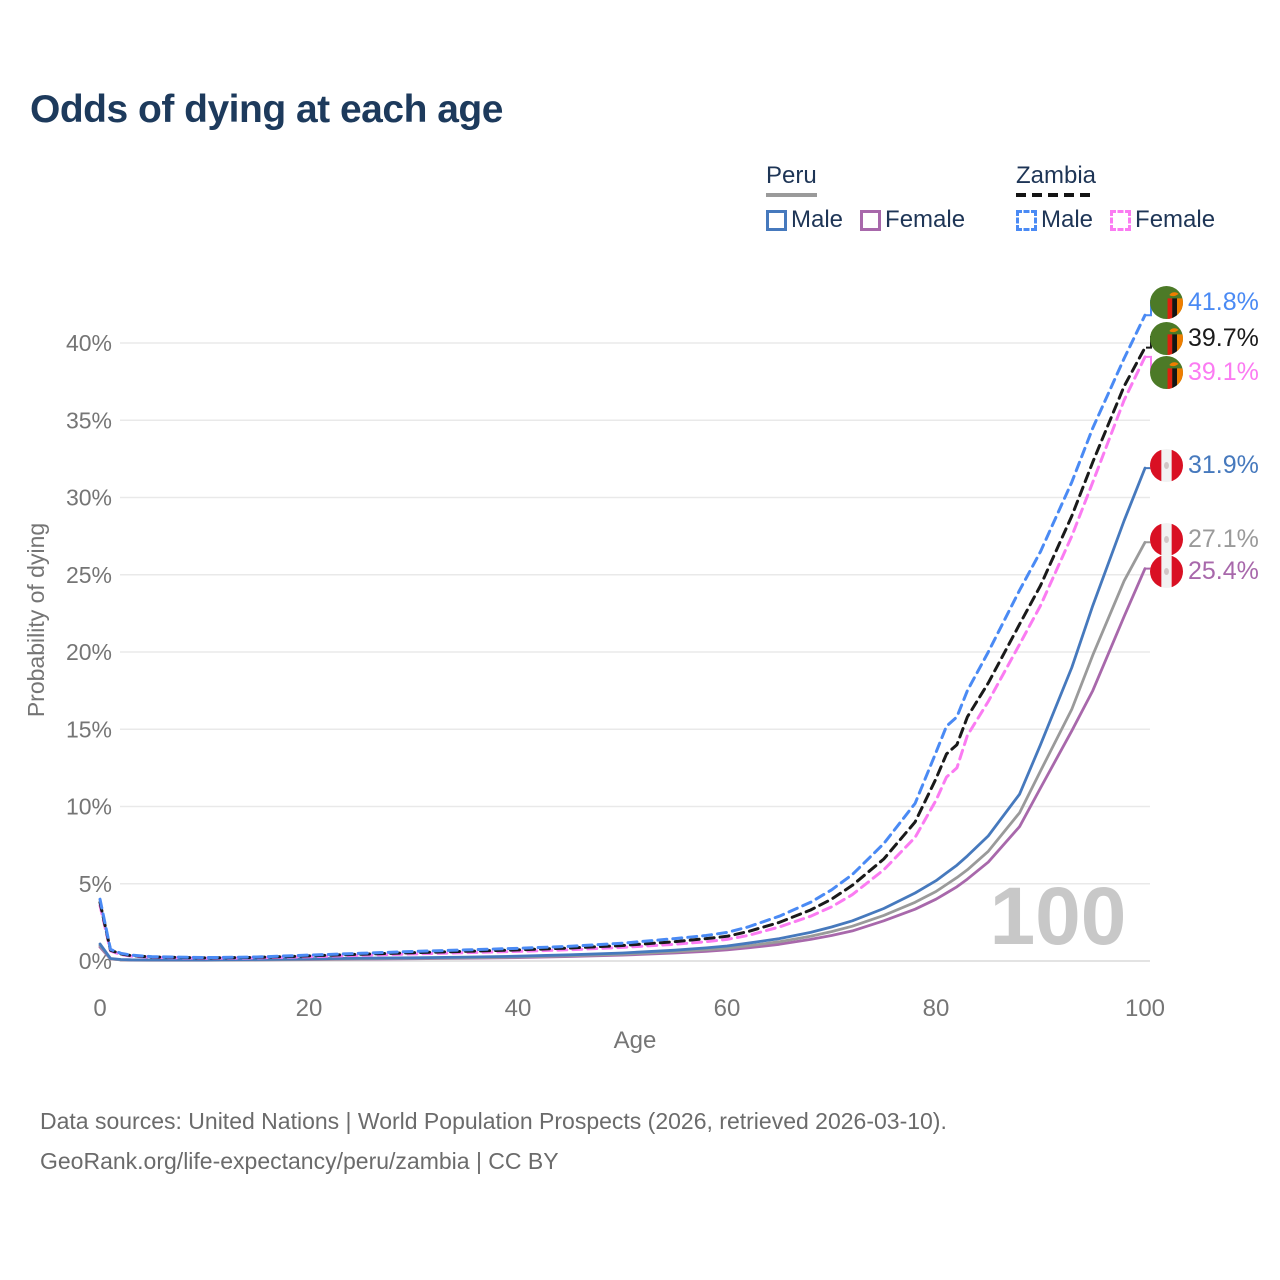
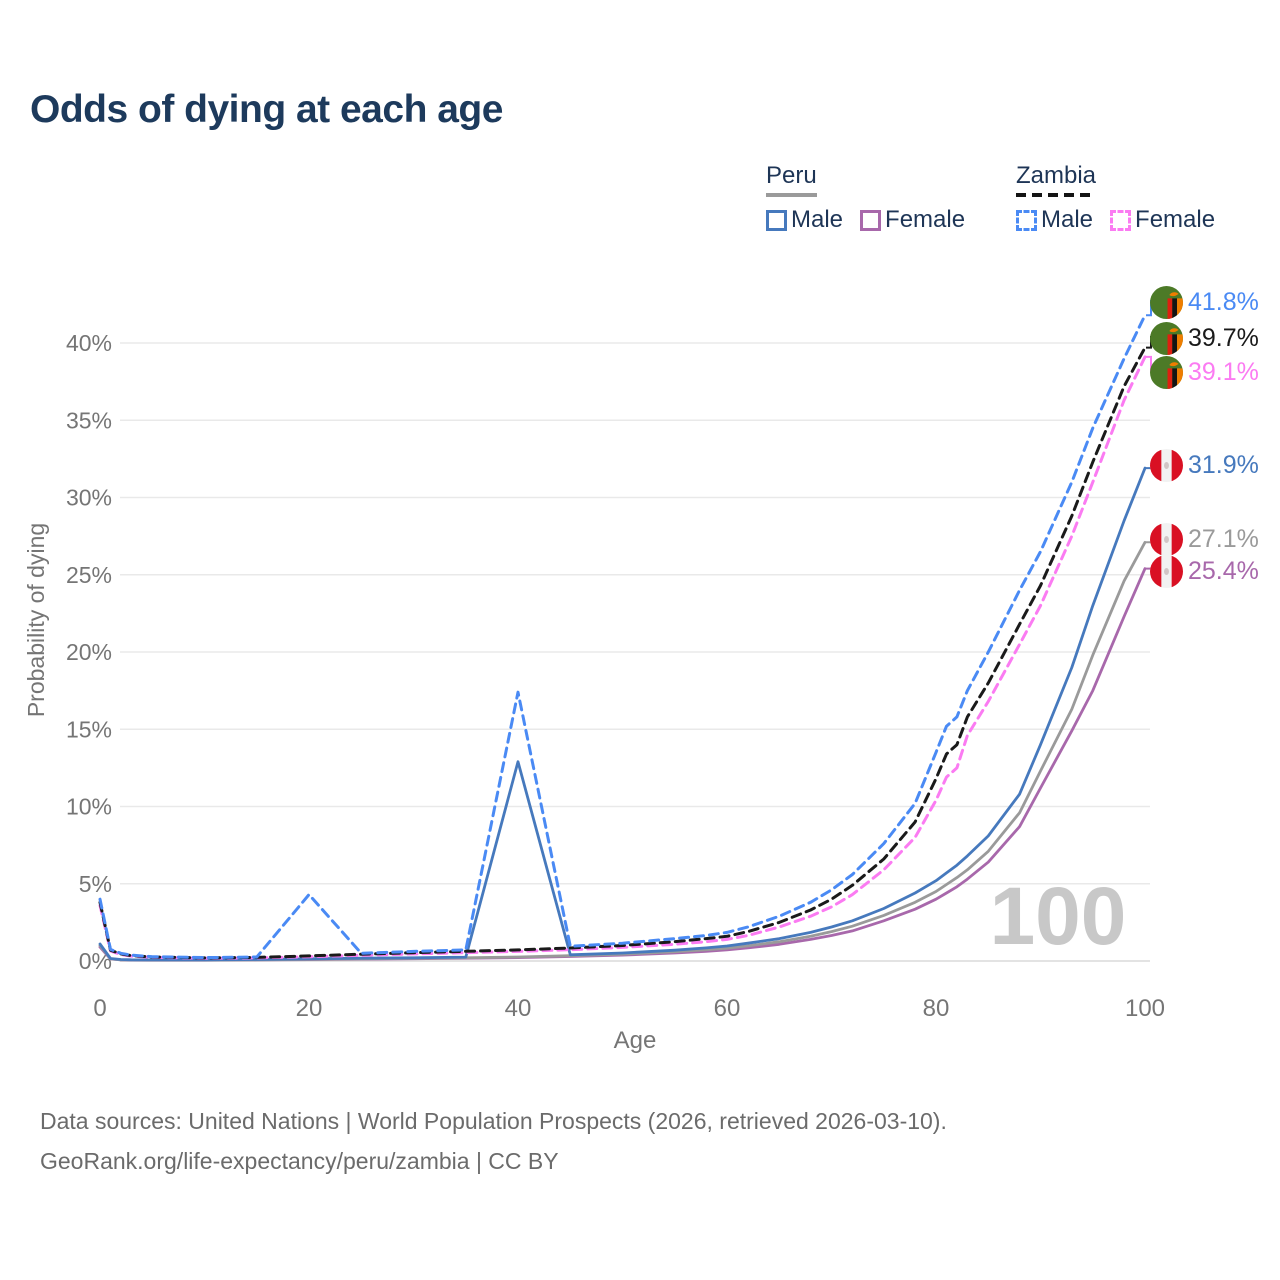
Zambia Male/20: 0.4% -> 4.3%
Zambia Male/40: 0.8% -> 17.4%
Peru Male/40: 0.3% -> 12.9%
